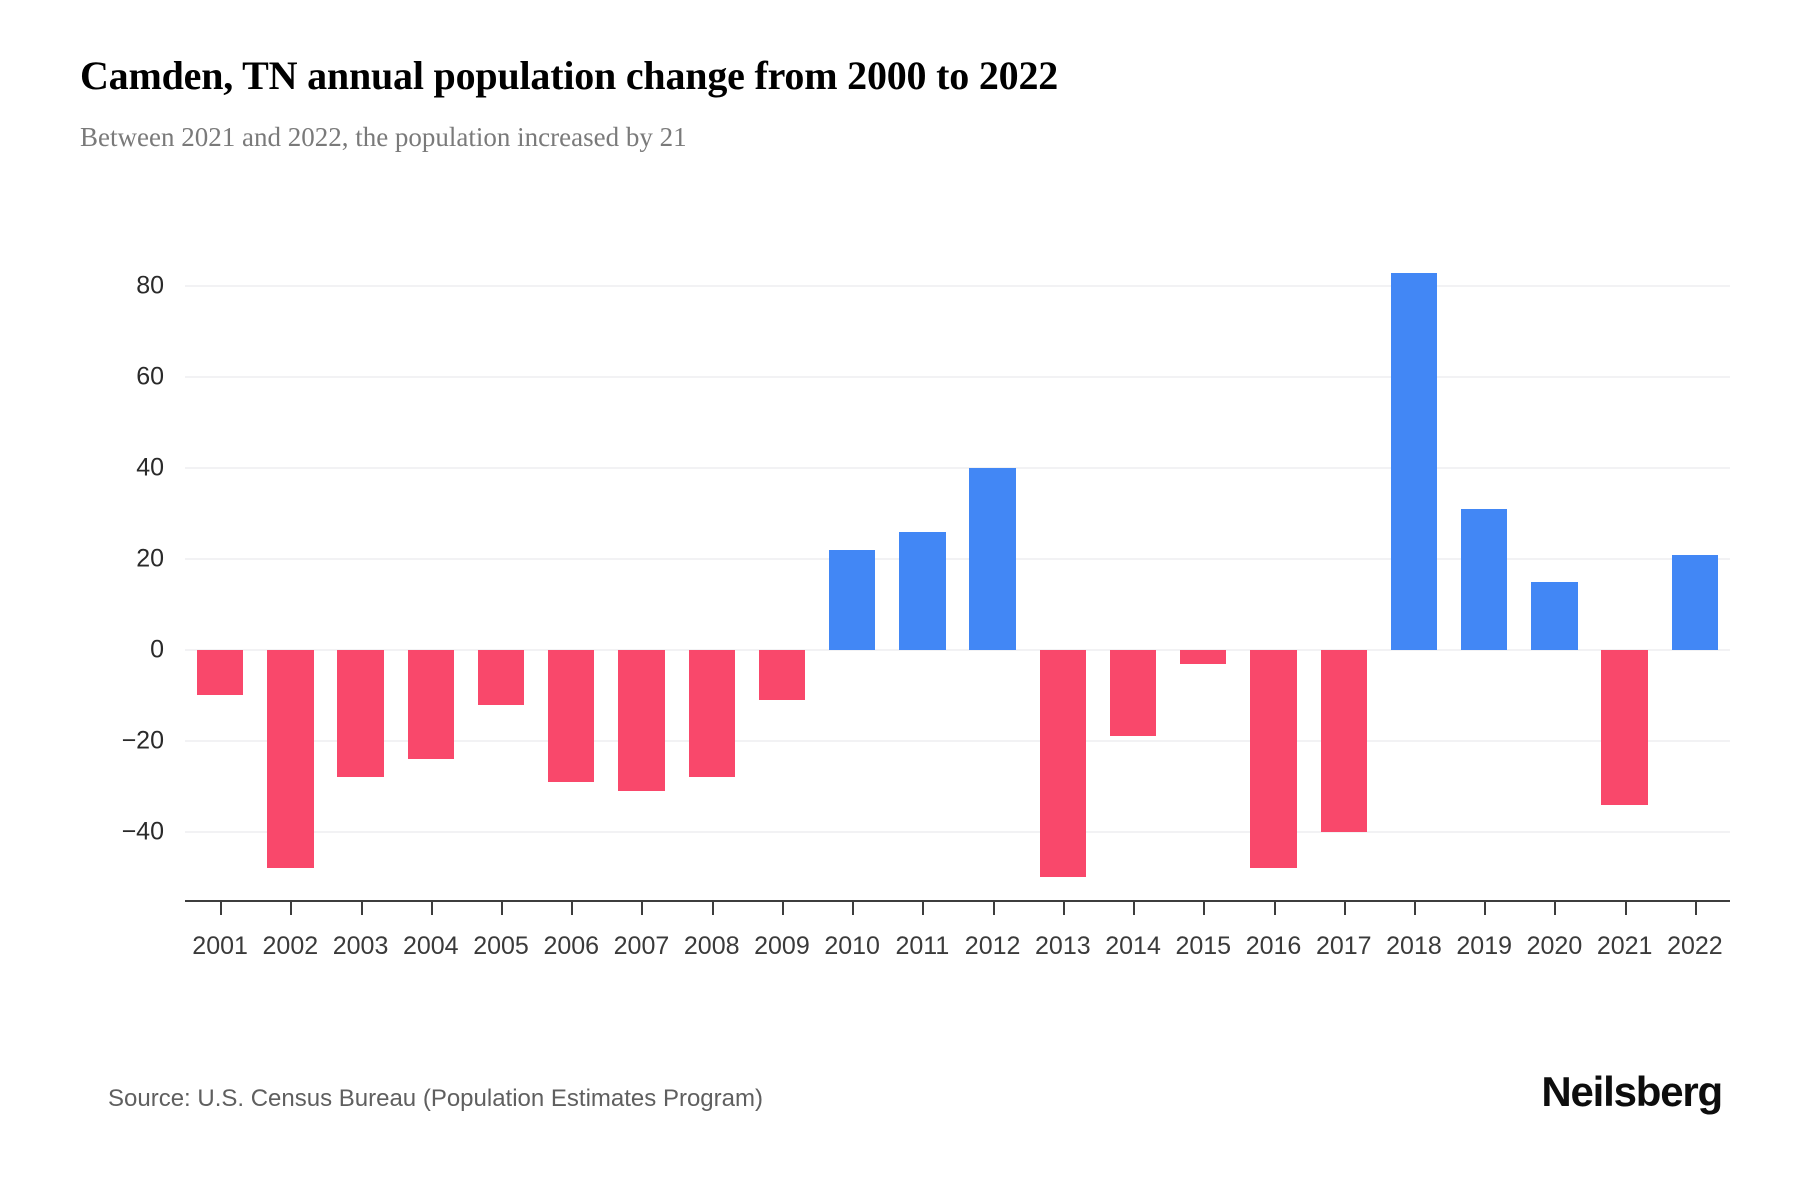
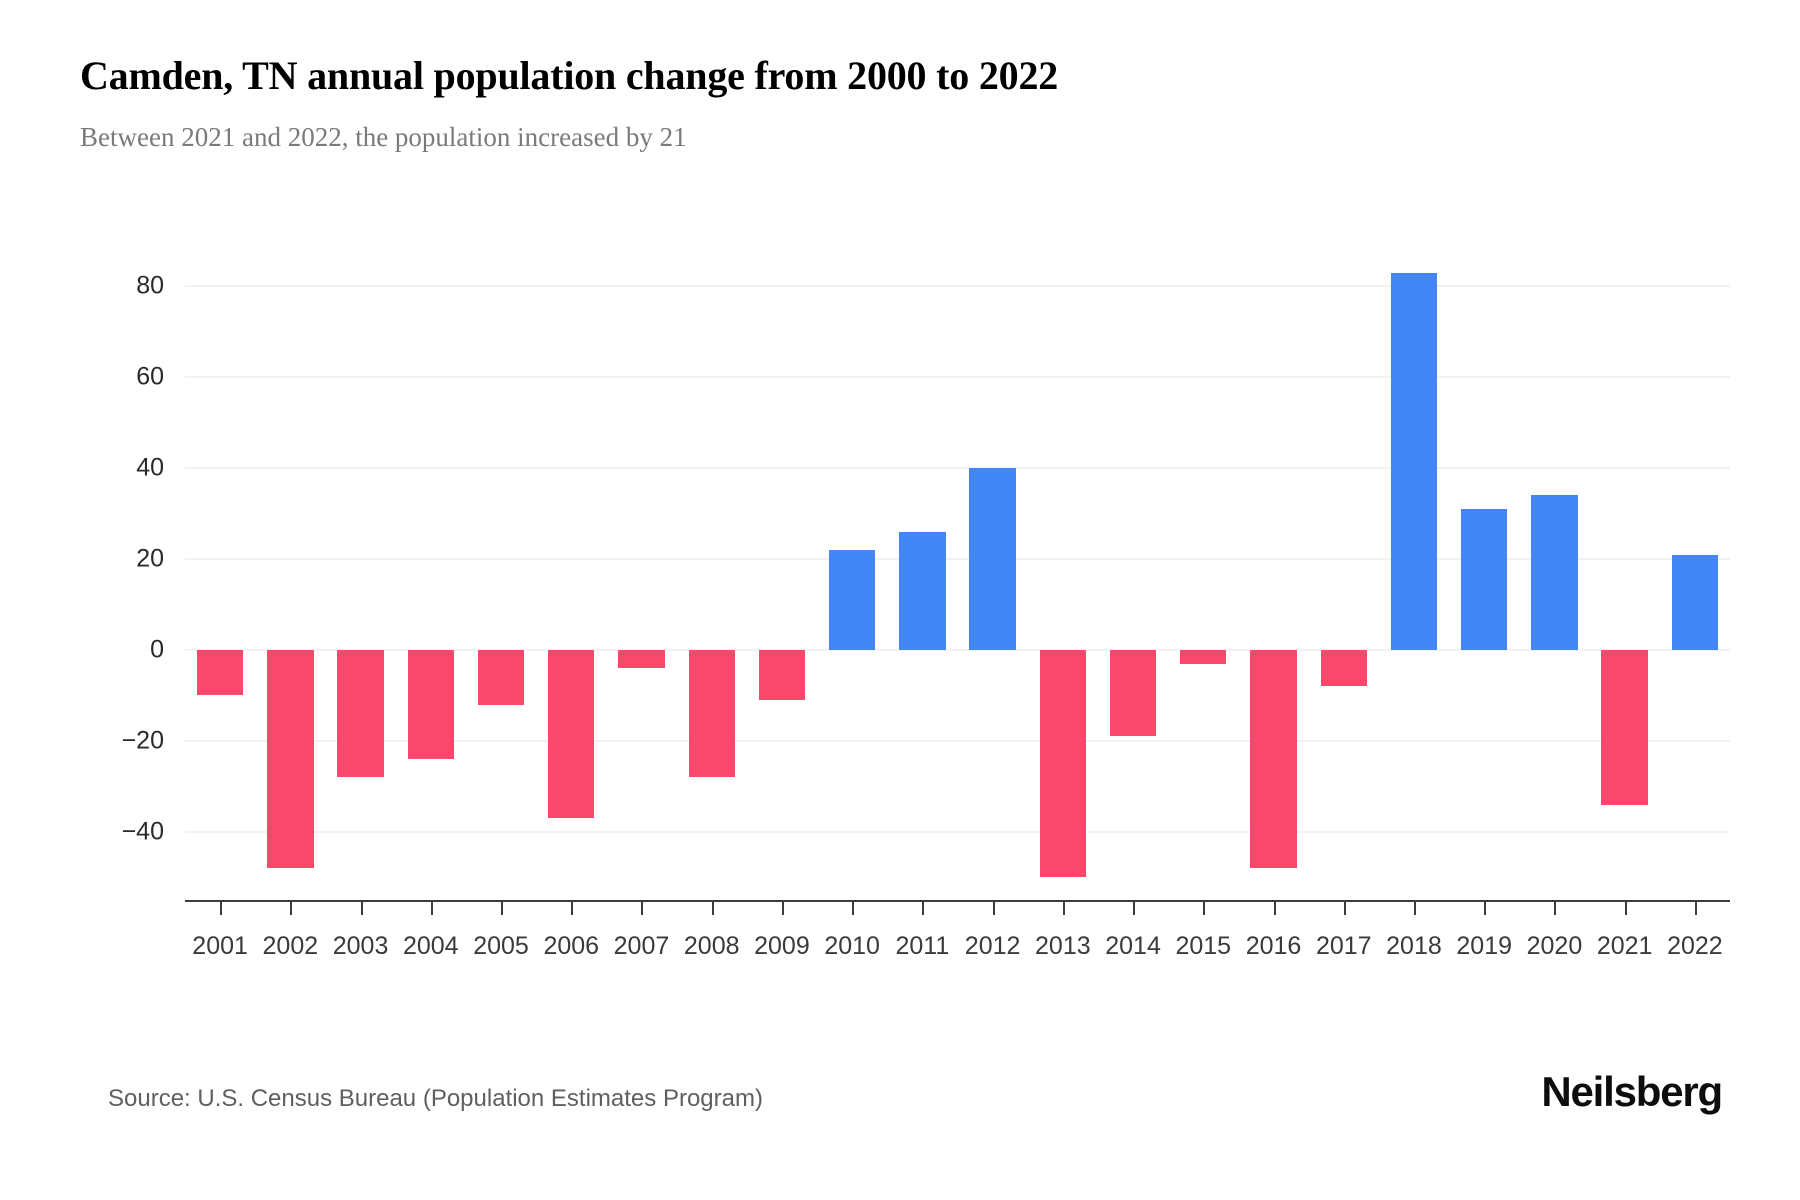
2006: -29 -> -37
2007: -31 -> -4
2017: -40 -> -8
2020: 15 -> 34
